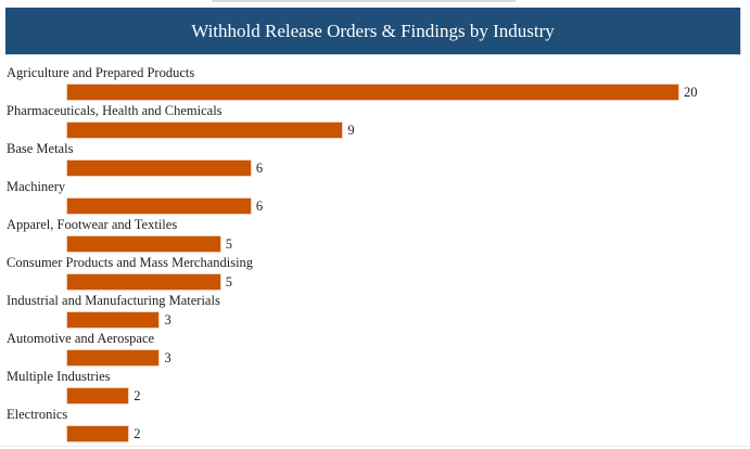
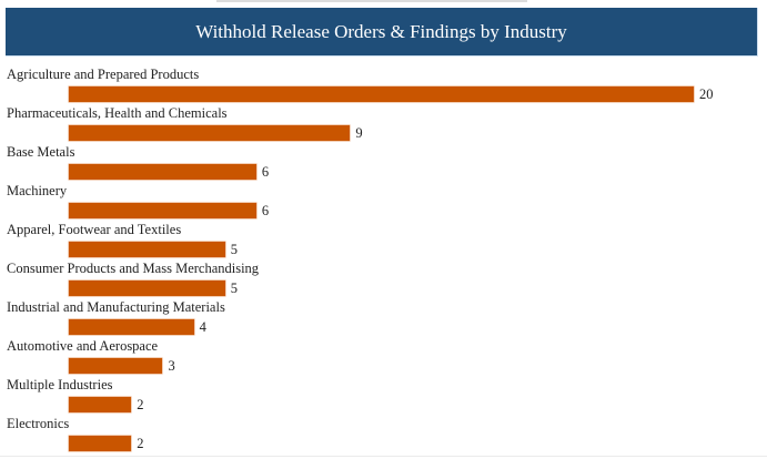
Industrial and Manufacturing Materials: 3 -> 4
